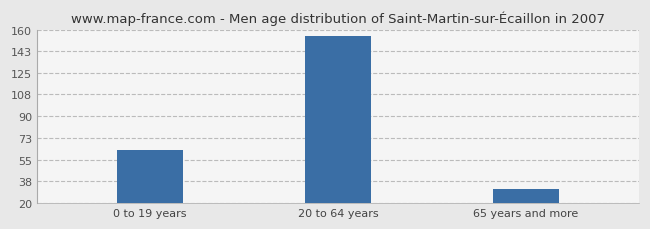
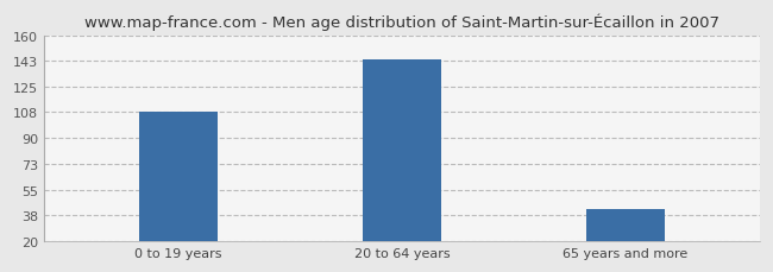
0 to 19 years: 63 -> 108
20 to 64 years: 155 -> 144
65 years and more: 31 -> 42
